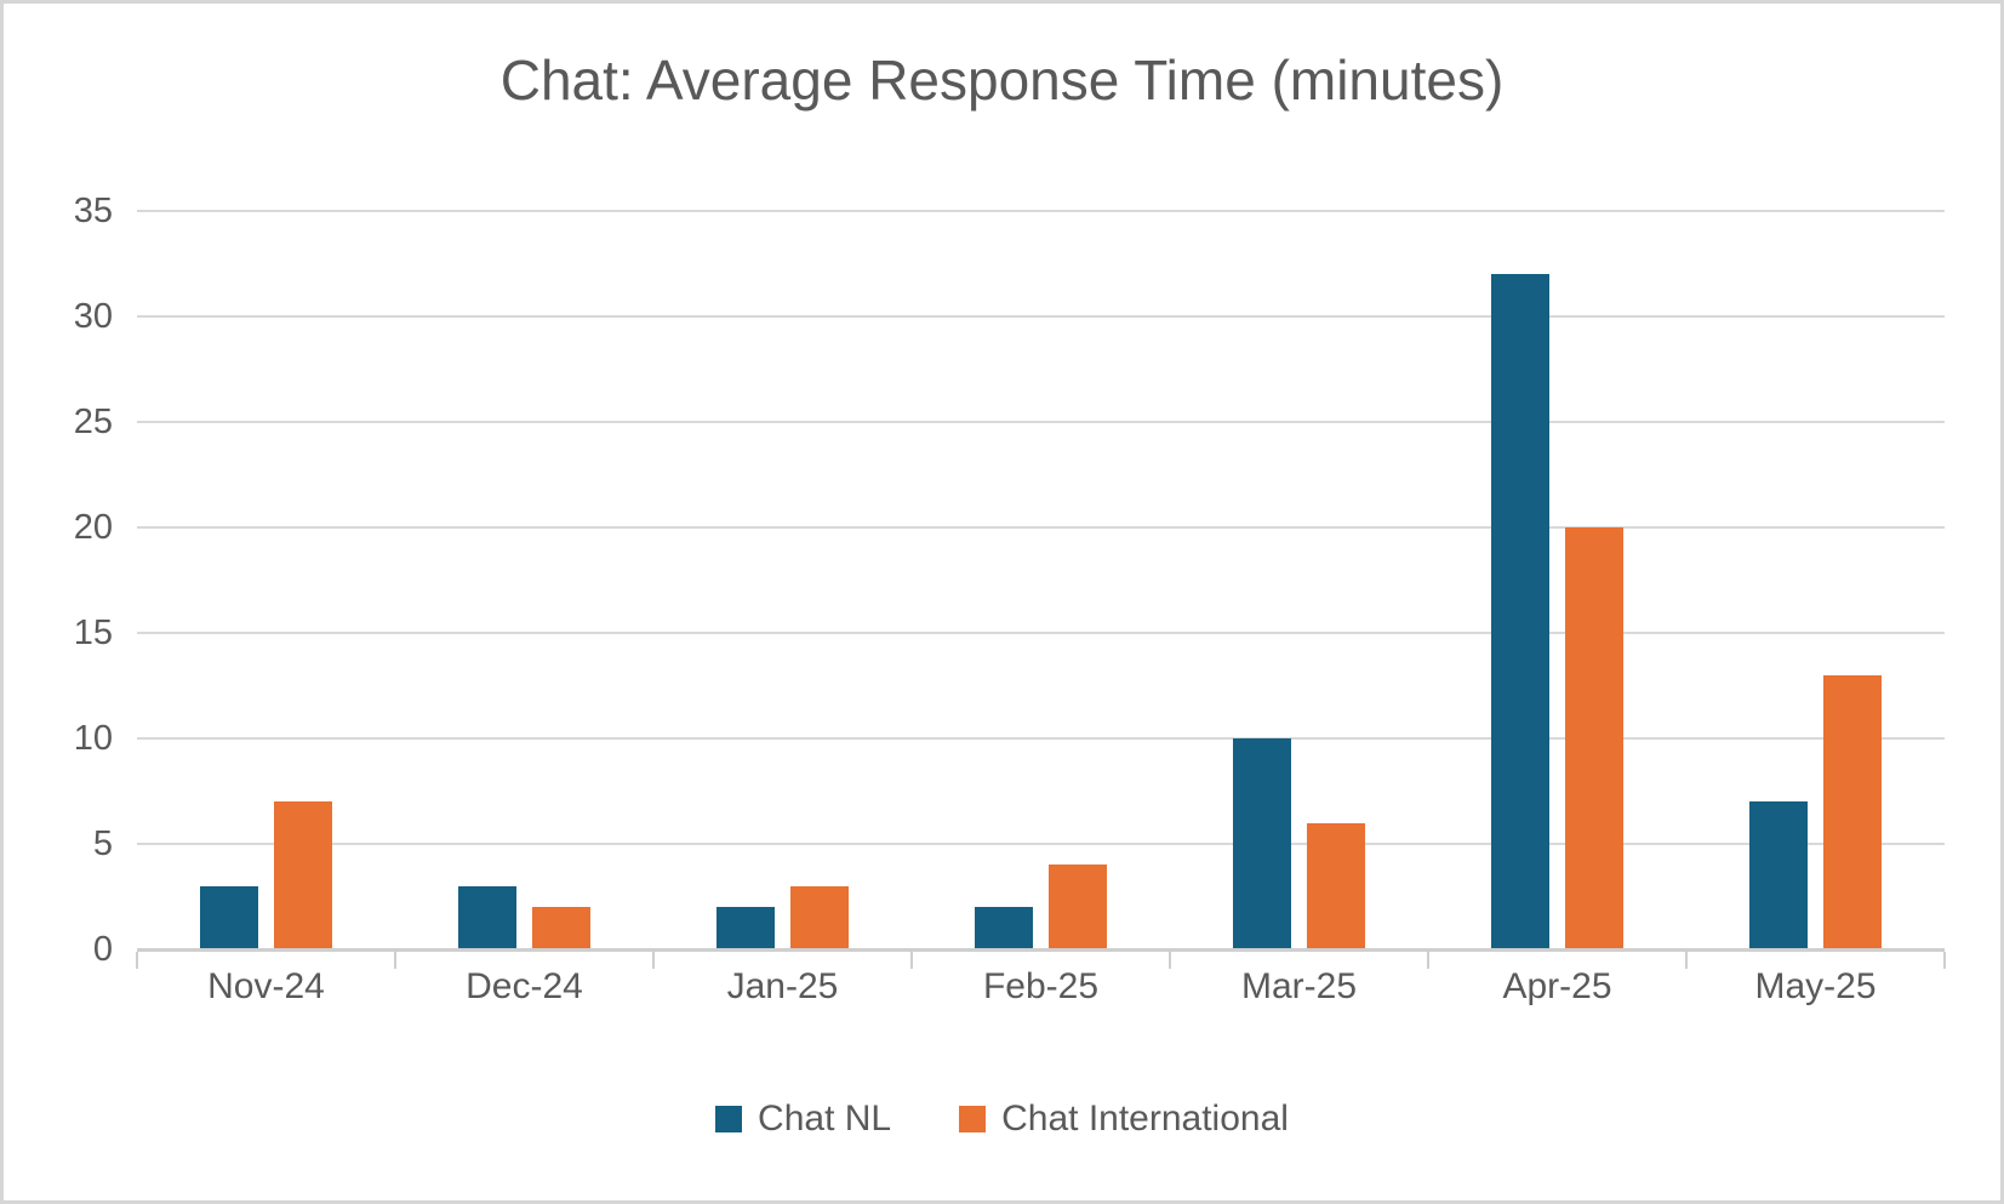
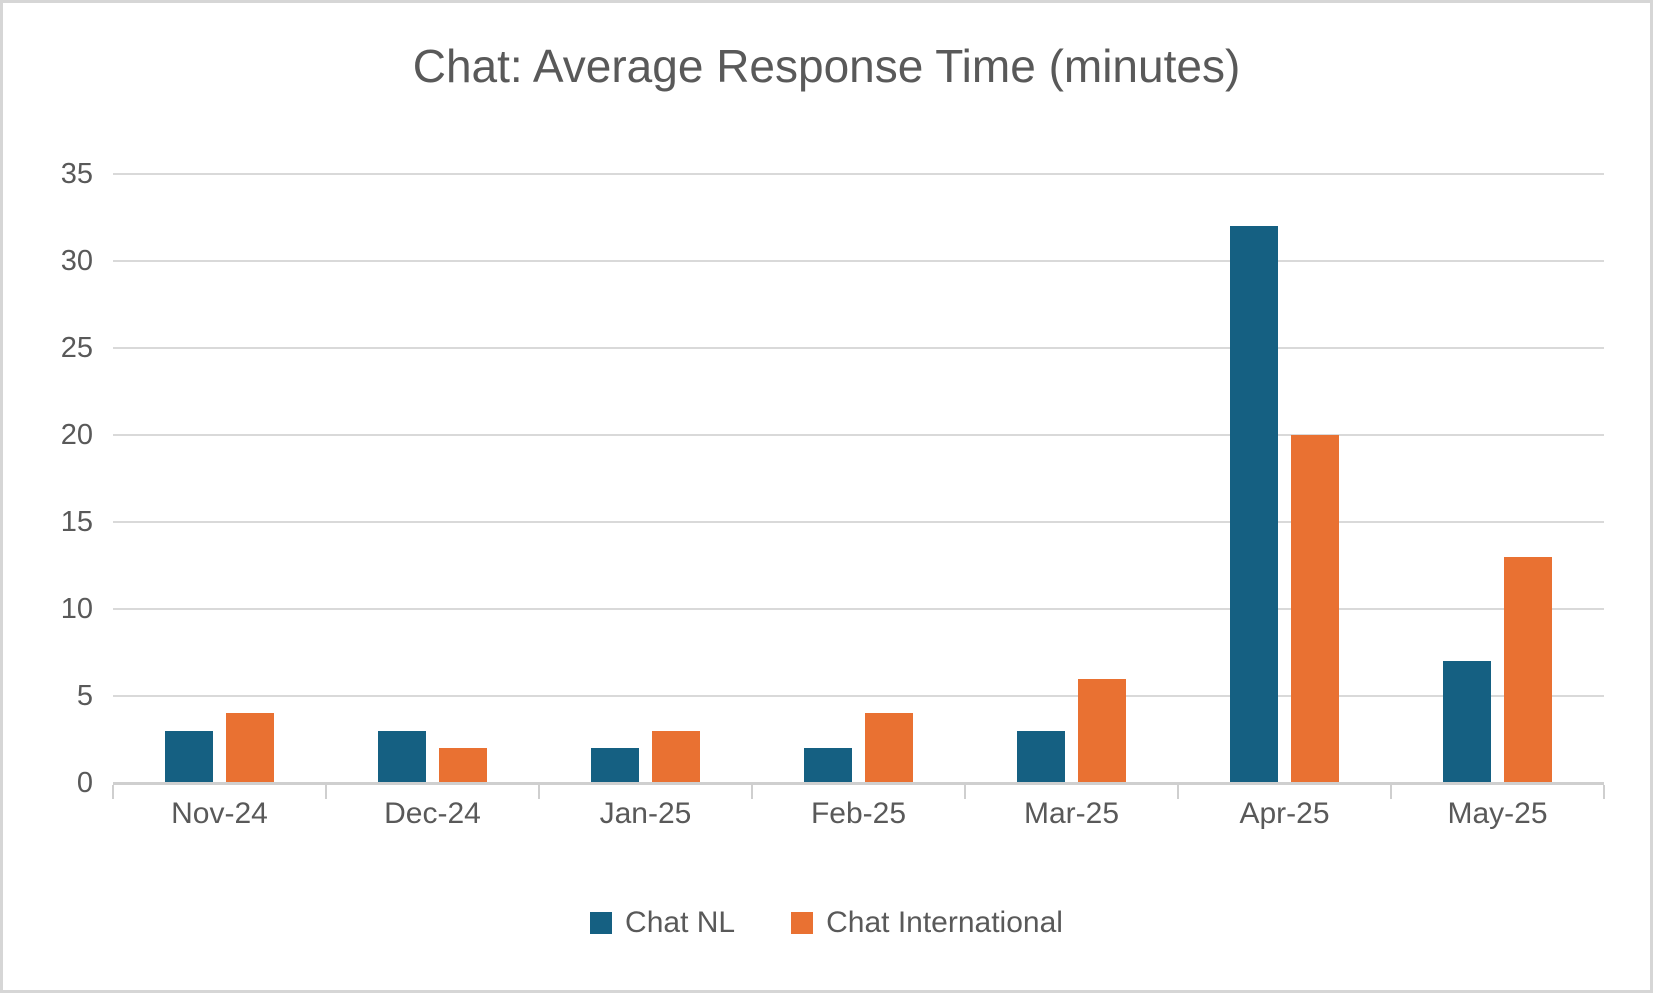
Chat International/Nov-24: 7 -> 4
Chat NL/Mar-25: 10 -> 3
